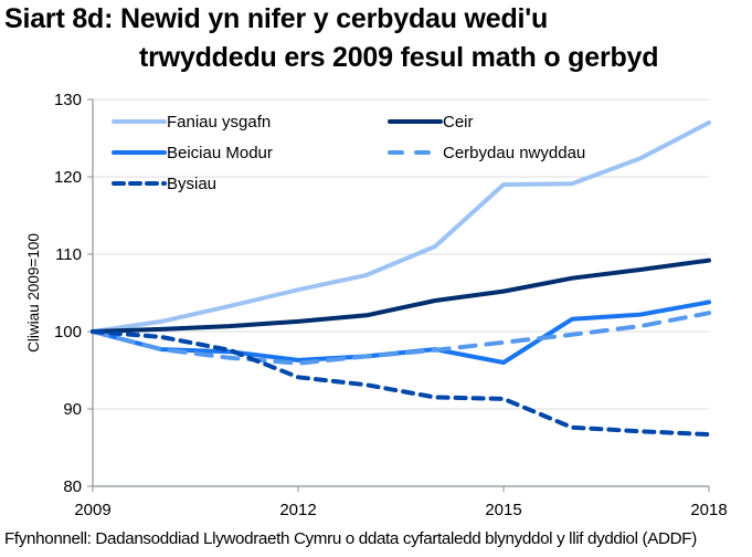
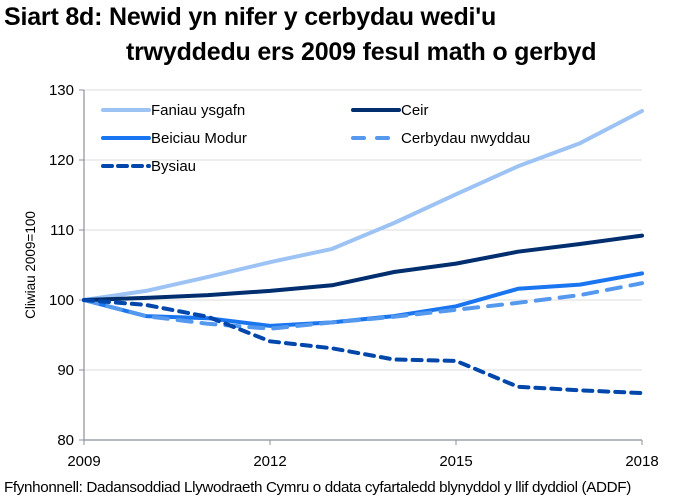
Faniau ysgafn/2015: 119 -> 115
Beiciau Modur/2015: 96 -> 99
